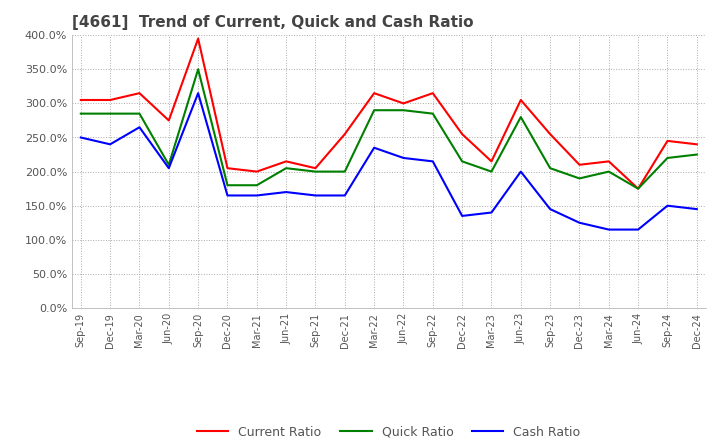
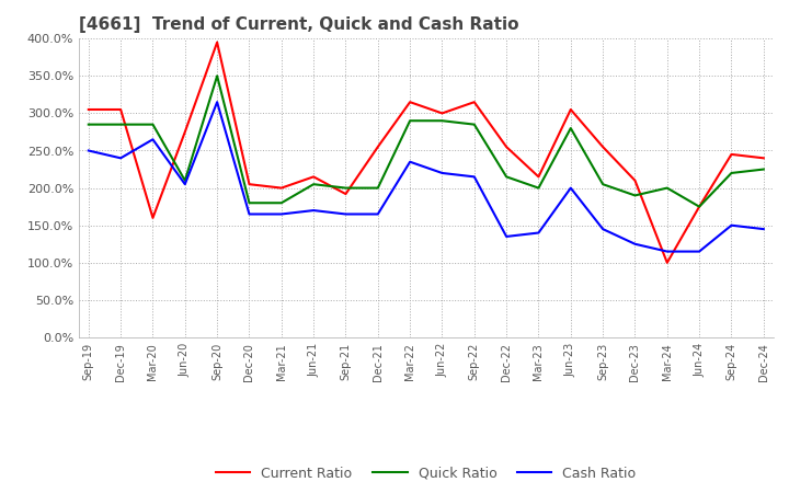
Current Ratio/Mar-20: 315% -> 160%
Current Ratio/Sep-21: 205% -> 192%
Current Ratio/Mar-24: 215% -> 100%
